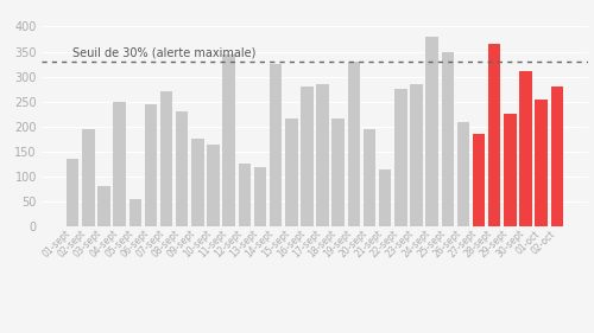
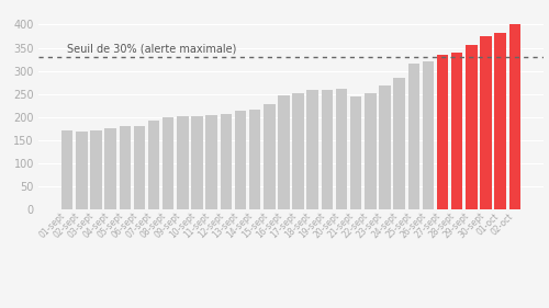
01-sept: 135 -> 170
02-sept: 195 -> 168
03-sept: 80 -> 172
04-sept: 250 -> 176
05-sept: 55 -> 181
06-sept: 245 -> 181
07-sept: 270 -> 193
08-sept: 230 -> 199
09-sept: 175 -> 202
10-sept: 165 -> 202
11-sept: 345 -> 205
12-sept: 125 -> 206
13-sept: 120 -> 214
14-sept: 325 -> 216
15-sept: 215 -> 229
16-sept: 280 -> 246
17-sept: 285 -> 252
18-sept: 215 -> 258
19-sept: 330 -> 258
20-sept: 195 -> 262
21-sept: 115 -> 244
22-sept: 275 -> 251
23-sept: 285 -> 268
24-sept: 380 -> 285
25-sept: 350 -> 316
26-sept: 210 -> 320
27-sept: 185 -> 335
28-sept: 365 -> 340
29-sept: 225 -> 357
30-sept: 310 -> 376
01-oct: 255 -> 382
02-oct: 280 -> 400
